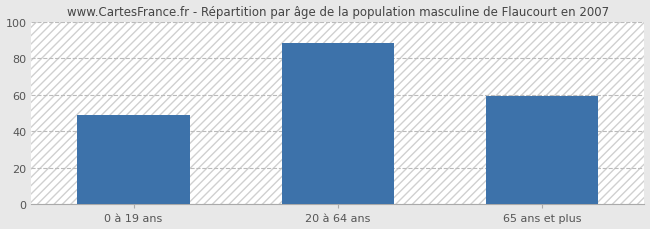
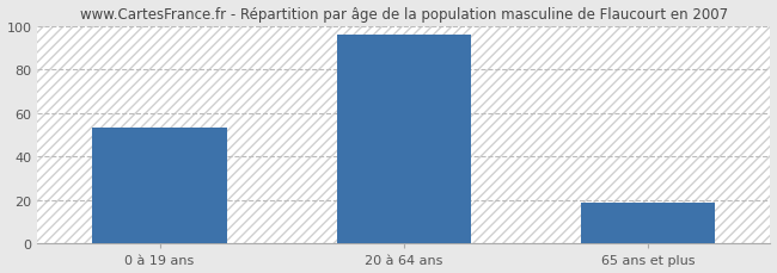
0 à 19 ans: 49 -> 53
20 à 64 ans: 88 -> 96
65 ans et plus: 59 -> 19
